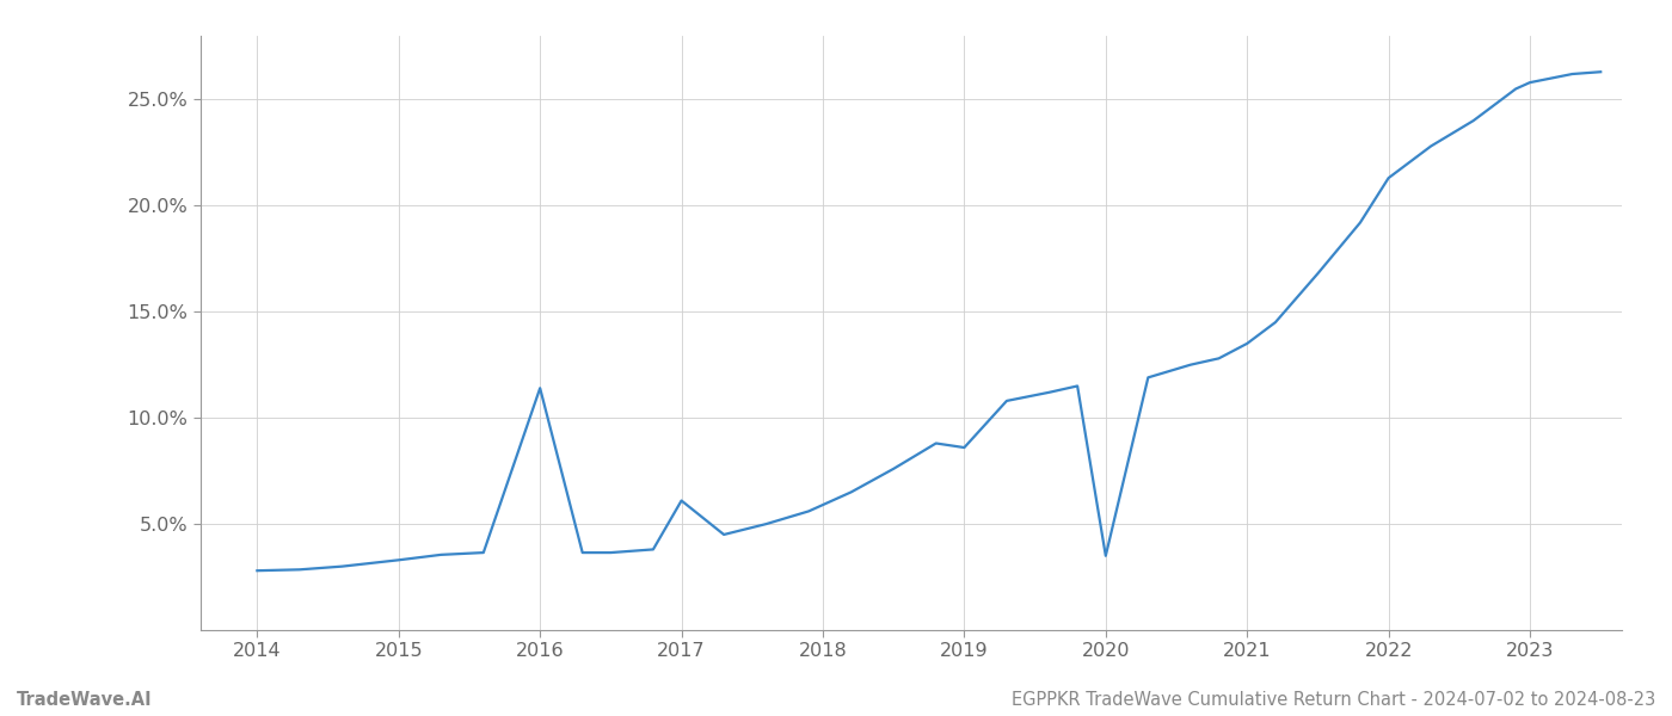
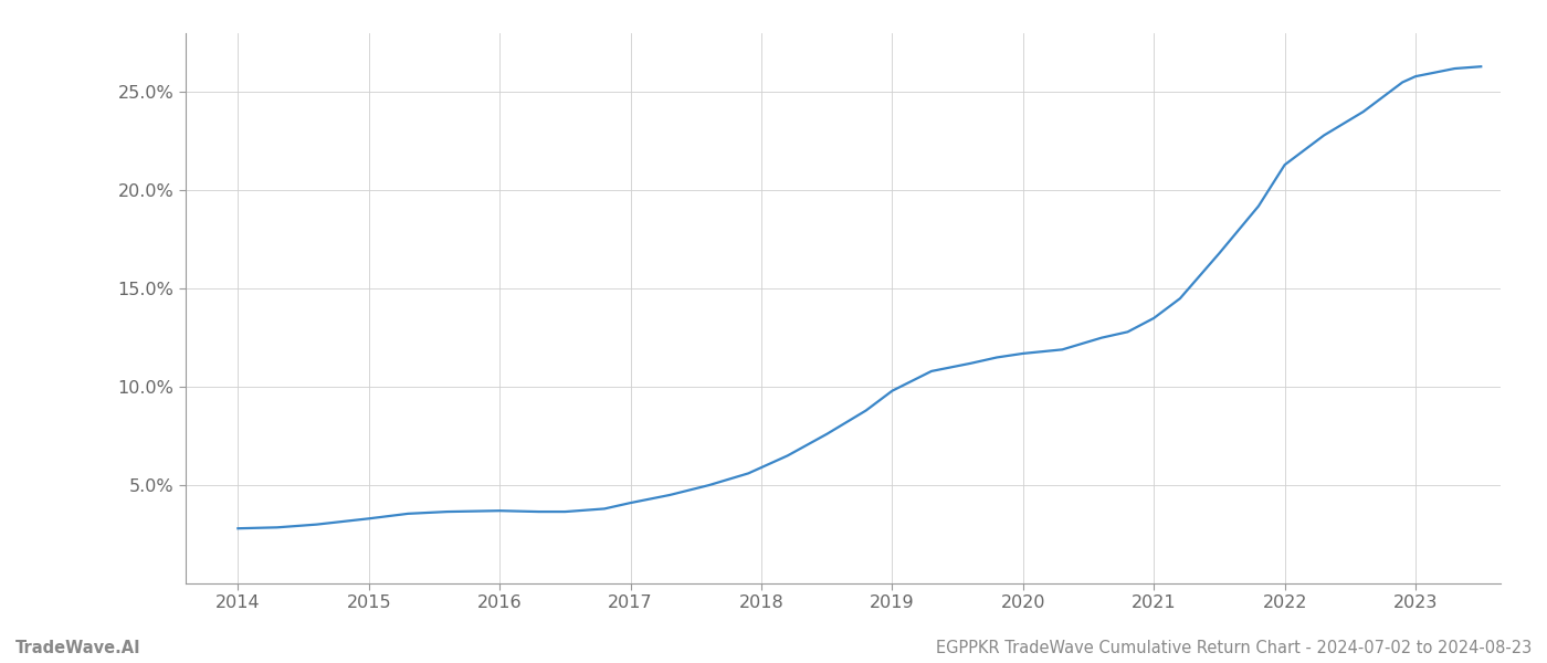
2016: 11.4% -> 3.7%
2017: 6.1% -> 4.1%
2019: 8.6% -> 9.8%
2020: 3.5% -> 11.7%
